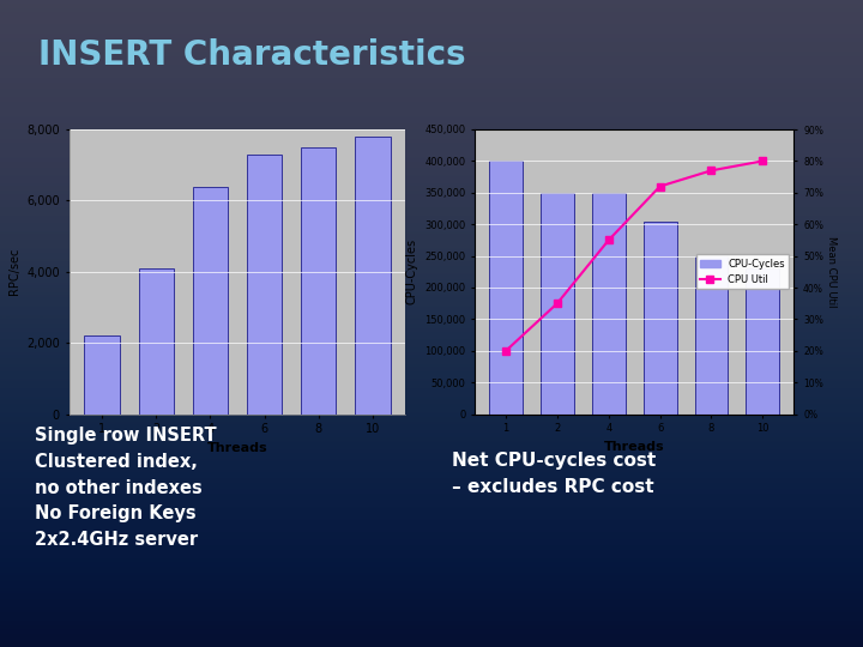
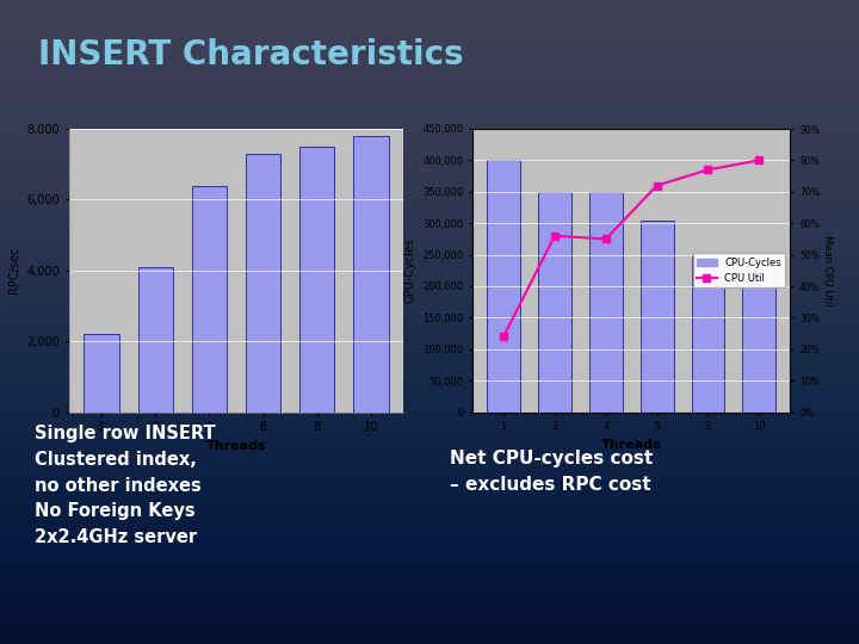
CPU Util/1: 20% -> 24%
CPU Util/2: 35% -> 56%
